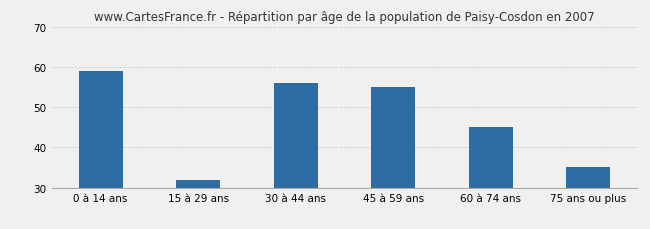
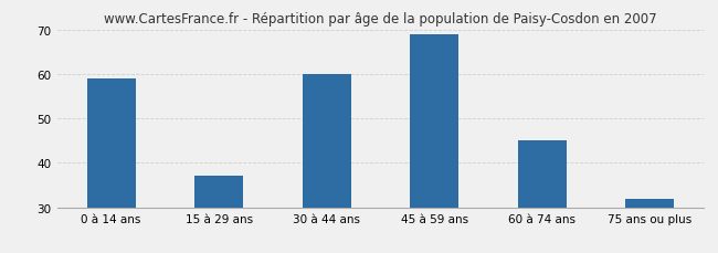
15 à 29 ans: 32 -> 37
30 à 44 ans: 56 -> 60
45 à 59 ans: 55 -> 69
75 ans ou plus: 35 -> 32
